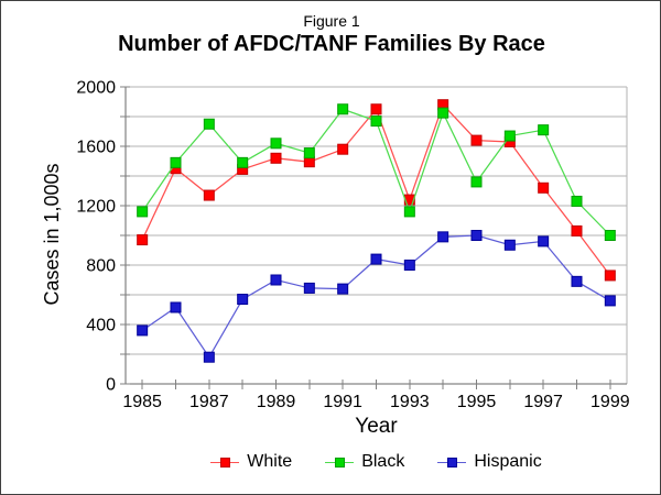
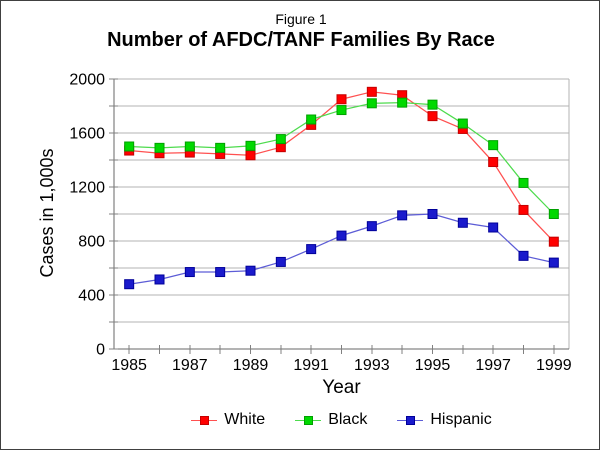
White/1985: 970 -> 1470
Black/1985: 1160 -> 1500
Hispanic/1985: 360 -> 480
White/1987: 1270 -> 1460
Black/1987: 1750 -> 1500
Hispanic/1987: 180 -> 570
White/1989: 1520 -> 1440
Black/1989: 1620 -> 1500
Hispanic/1989: 700 -> 580
White/1991: 1580 -> 1660
Black/1991: 1850 -> 1700
Hispanic/1991: 640 -> 740
White/1993: 1240 -> 1900
Black/1993: 1160 -> 1820
Hispanic/1993: 800 -> 910
White/1995: 1640 -> 1720
Black/1995: 1360 -> 1810
White/1997: 1320 -> 1380
Black/1997: 1710 -> 1510
Hispanic/1997: 960 -> 900
White/1999: 730 -> 800
Hispanic/1999: 560 -> 640
